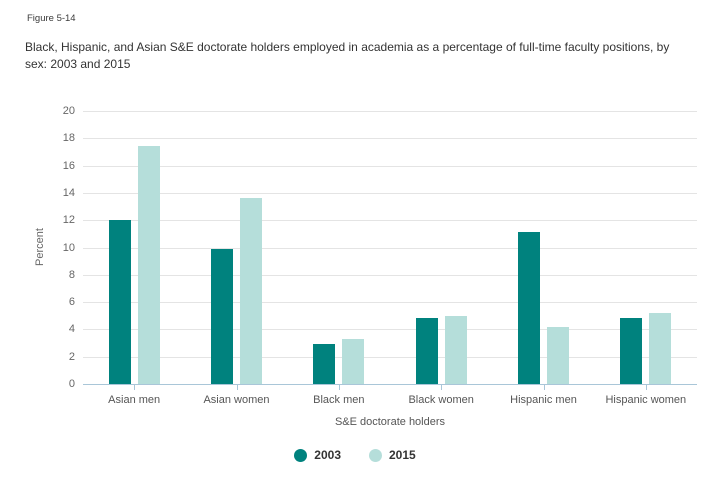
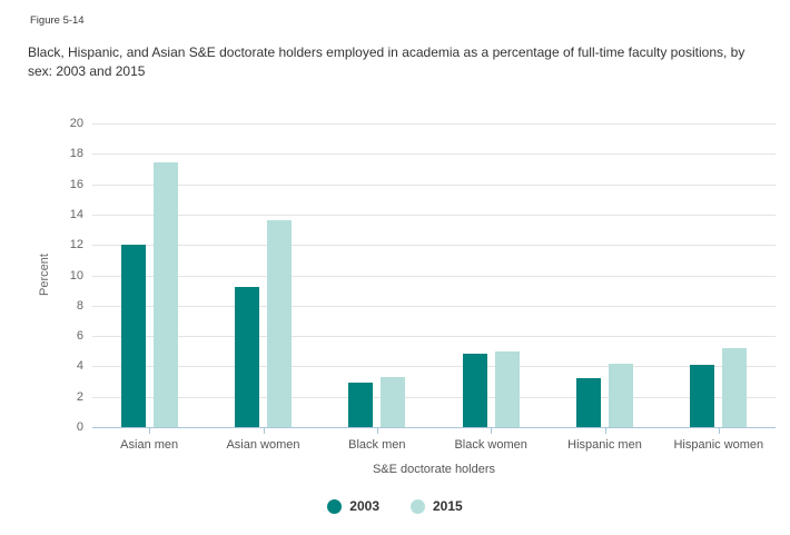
2003/Asian women: 9.9 -> 9.2
2003/Hispanic men: 11.1 -> 3.2
2003/Hispanic women: 4.8 -> 4.1
